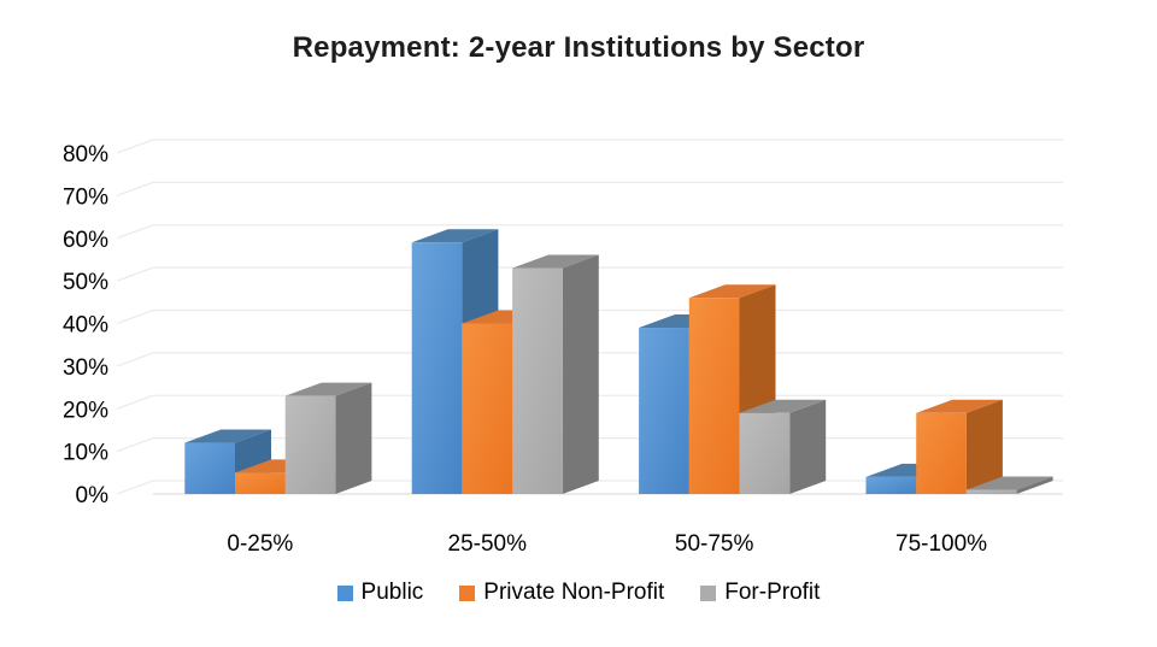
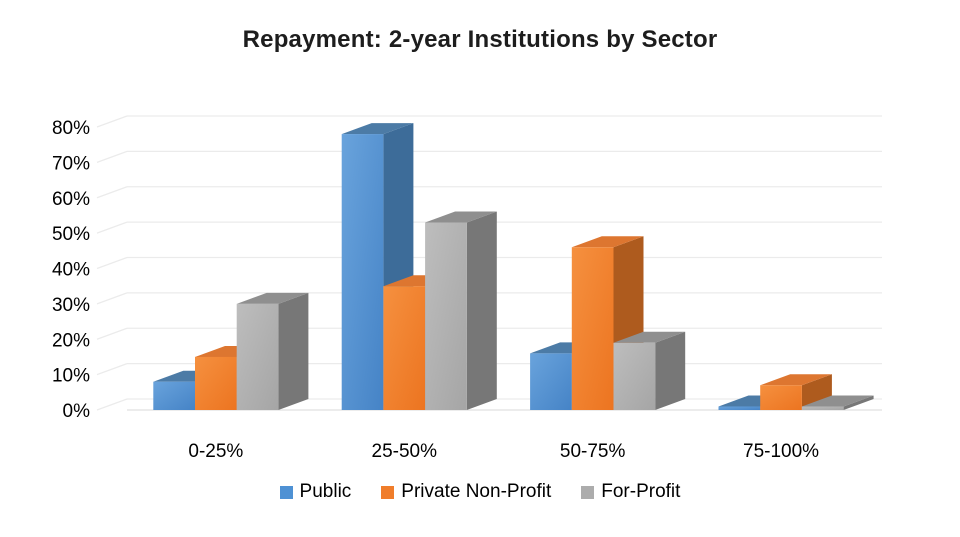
Public/0-25%: 12% -> 8%
Private Non-Profit/0-25%: 5% -> 15%
For-Profit/0-25%: 23% -> 30%
Public/25-50%: 59% -> 78%
Private Non-Profit/25-50%: 40% -> 35%
Public/50-75%: 39% -> 16%
Public/75-100%: 4% -> 1%
Private Non-Profit/75-100%: 19% -> 7%
